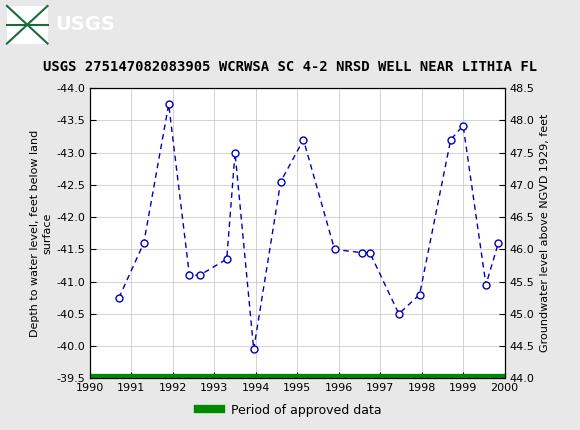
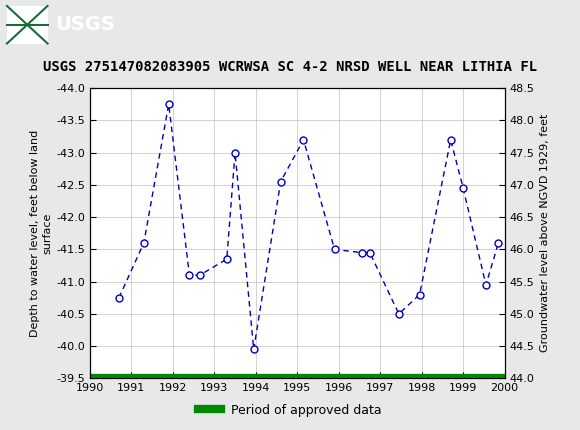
1999: -43.42 -> -42.45
